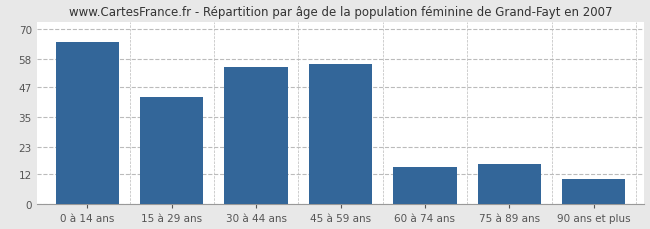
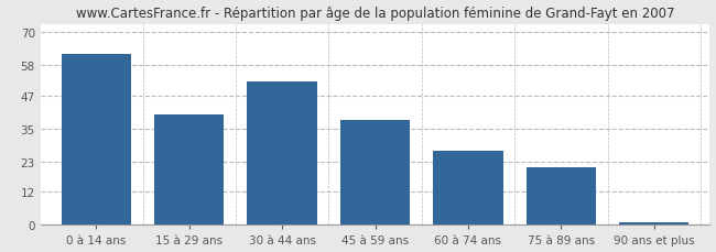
0 à 14 ans: 65 -> 62
15 à 29 ans: 43 -> 40
30 à 44 ans: 55 -> 52
45 à 59 ans: 56 -> 38
60 à 74 ans: 15 -> 27
75 à 89 ans: 16 -> 21
90 ans et plus: 10 -> 1
